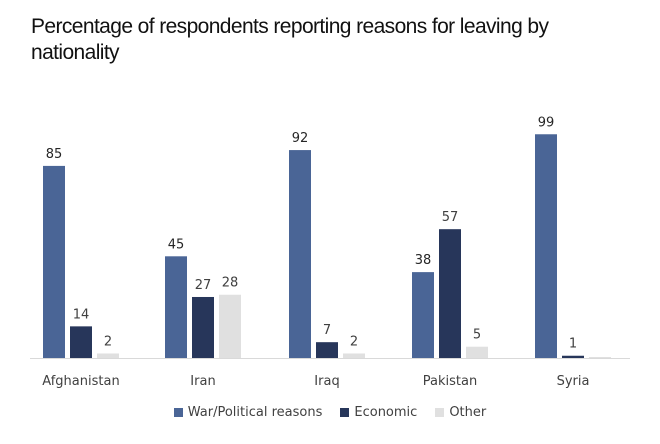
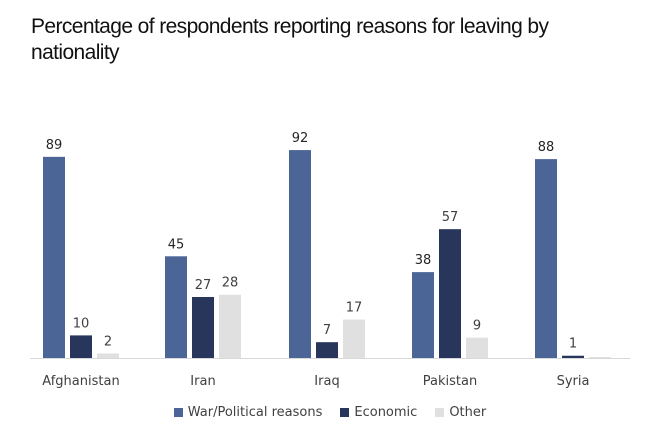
War/Political reasons/Afghanistan: 85 -> 89
Economic/Afghanistan: 14 -> 10
Other/Iraq: 2 -> 17
Other/Pakistan: 5 -> 9
War/Political reasons/Syria: 99 -> 88
